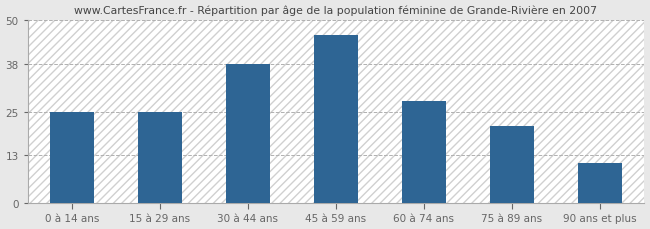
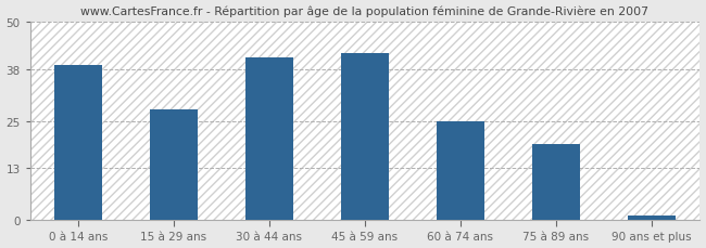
0 à 14 ans: 25 -> 39
15 à 29 ans: 25 -> 28
30 à 44 ans: 38 -> 41
45 à 59 ans: 46 -> 42
60 à 74 ans: 28 -> 25
75 à 89 ans: 21 -> 19
90 ans et plus: 11 -> 1
